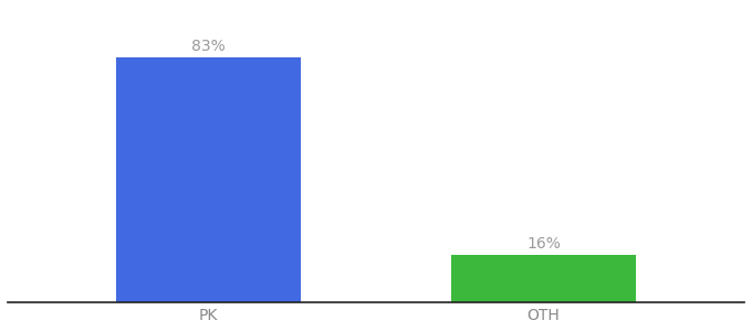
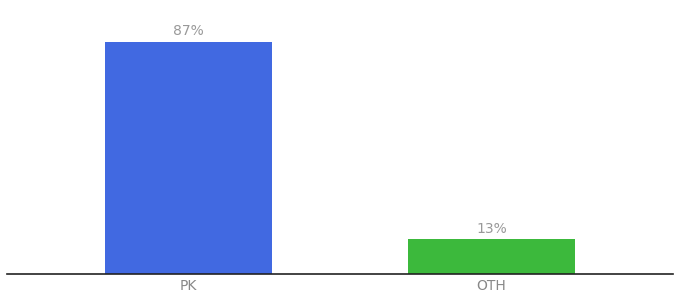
PK: 83% -> 87%
OTH: 16% -> 13%
